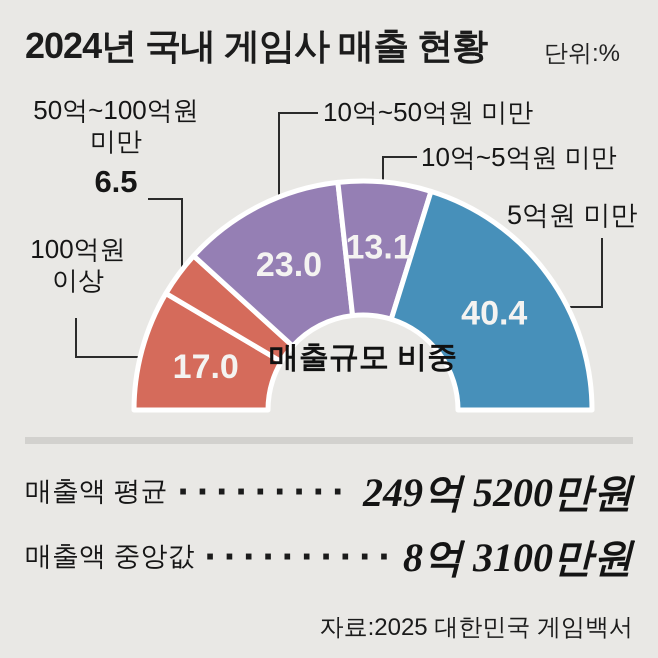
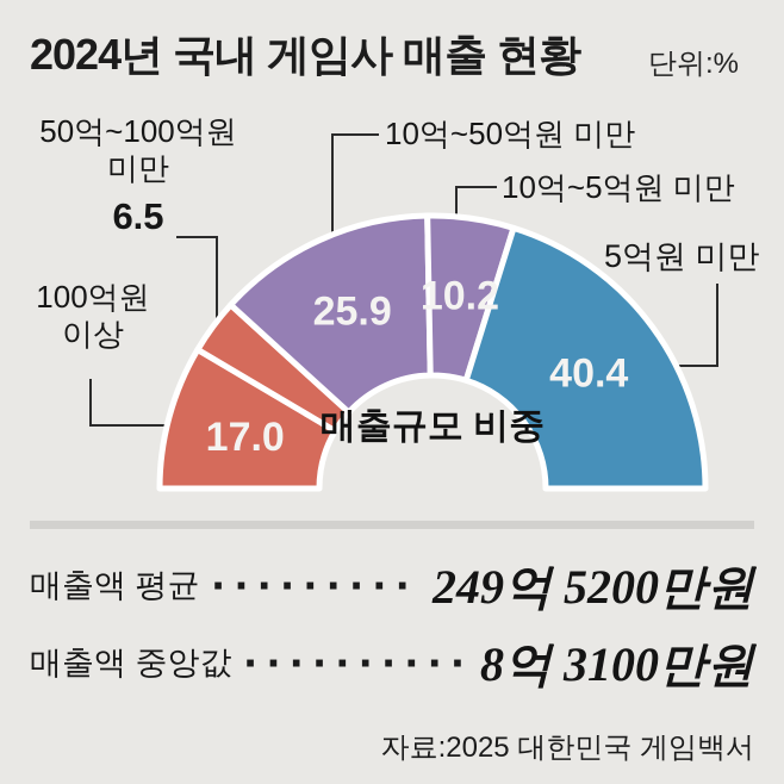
10억~50억원 미만: 23.0 -> 25.9
10억~5억원 미만: 13.1 -> 10.2
